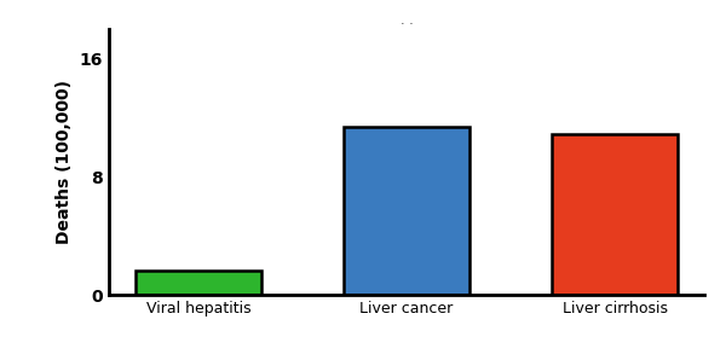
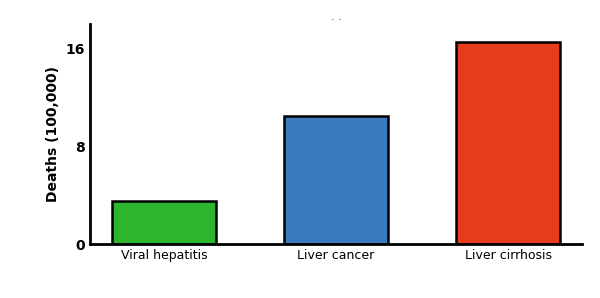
Viral hepatitis: 1.7 -> 3.5
Liver cancer: 11.4 -> 10.5
Liver cirrhosis: 10.9 -> 16.5
